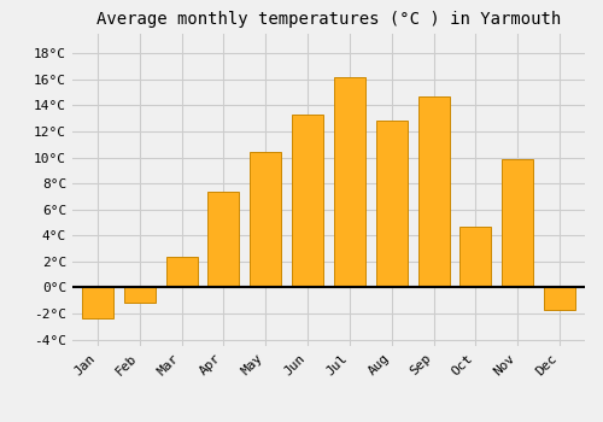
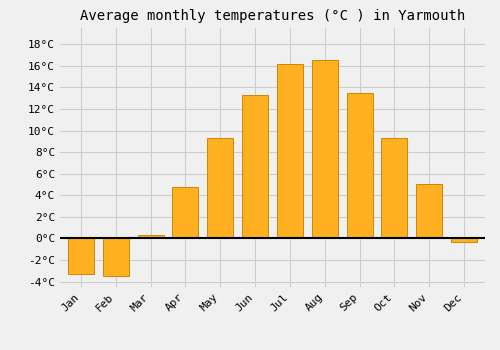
Jan: -2.4°C -> -3.3°C
Feb: -1.2°C -> -3.5°C
Mar: 2.4°C -> 0.3°C
Apr: 7.4°C -> 4.8°C
May: 10.4°C -> 9.3°C
Aug: 12.8°C -> 16.5°C
Sep: 14.7°C -> 13.5°C
Oct: 4.7°C -> 9.3°C
Nov: 9.9°C -> 5.0°C
Dec: -1.7°C -> -0.3°C
